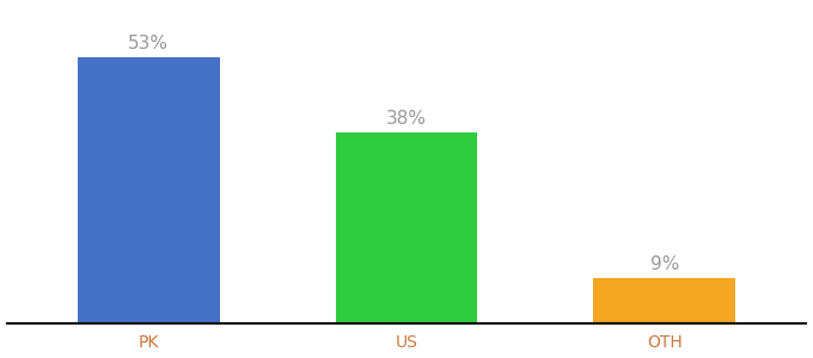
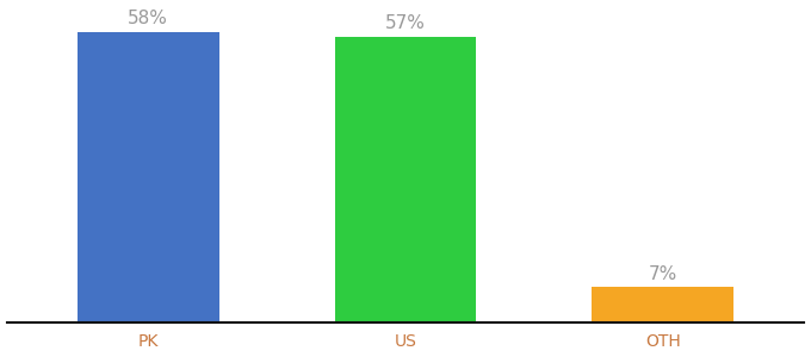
PK: 53% -> 58%
US: 38% -> 57%
OTH: 9% -> 7%
